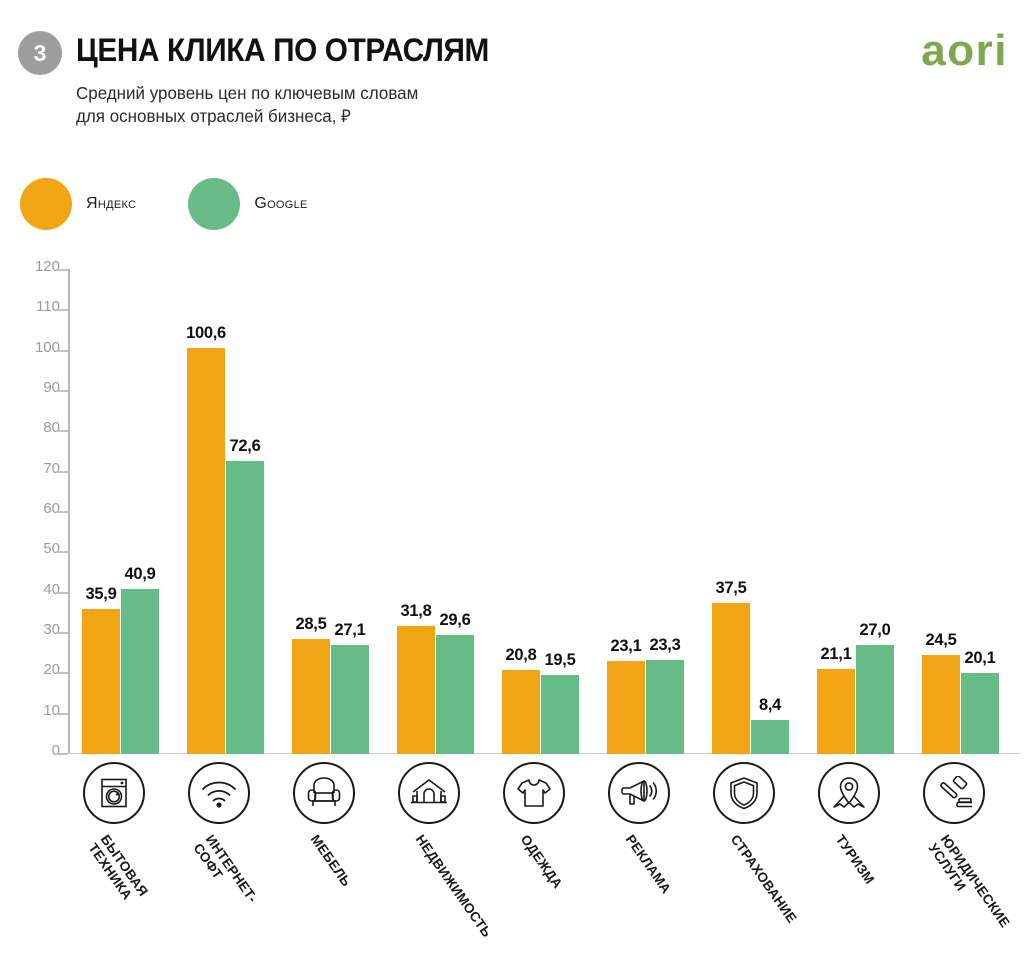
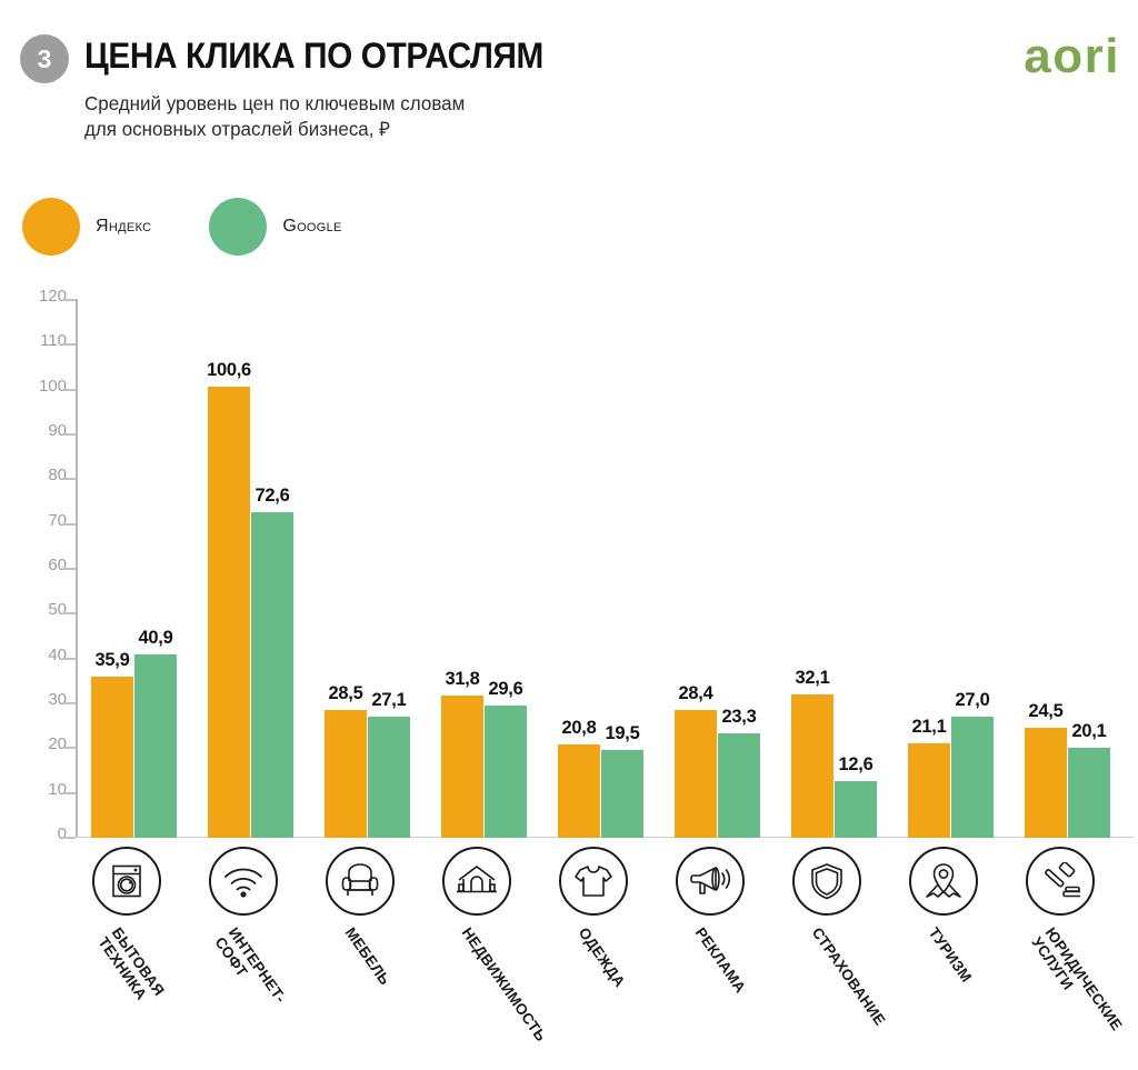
Яндекс/РЕКЛАМА: 23,1 -> 28,4
Яндекс/СТРАХОВАНИЕ: 37,5 -> 32,1
Google/СТРАХОВАНИЕ: 8,4 -> 12,6
